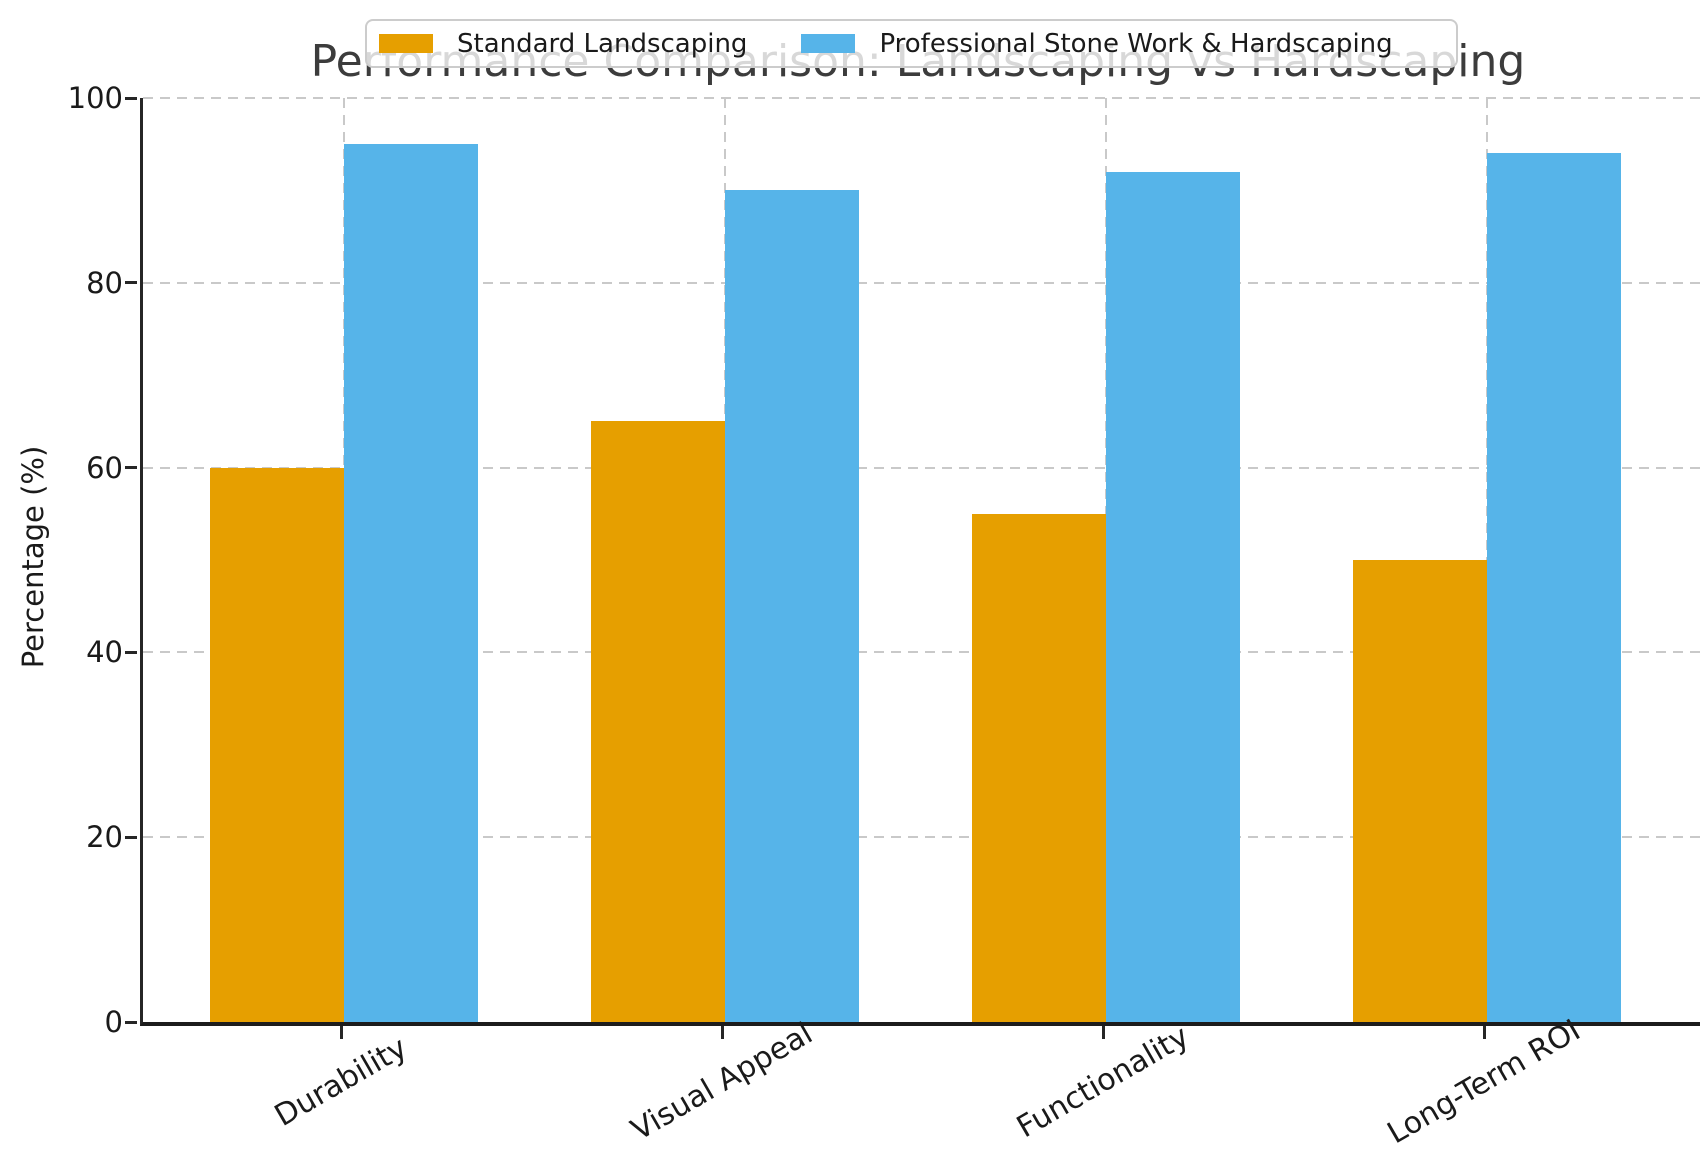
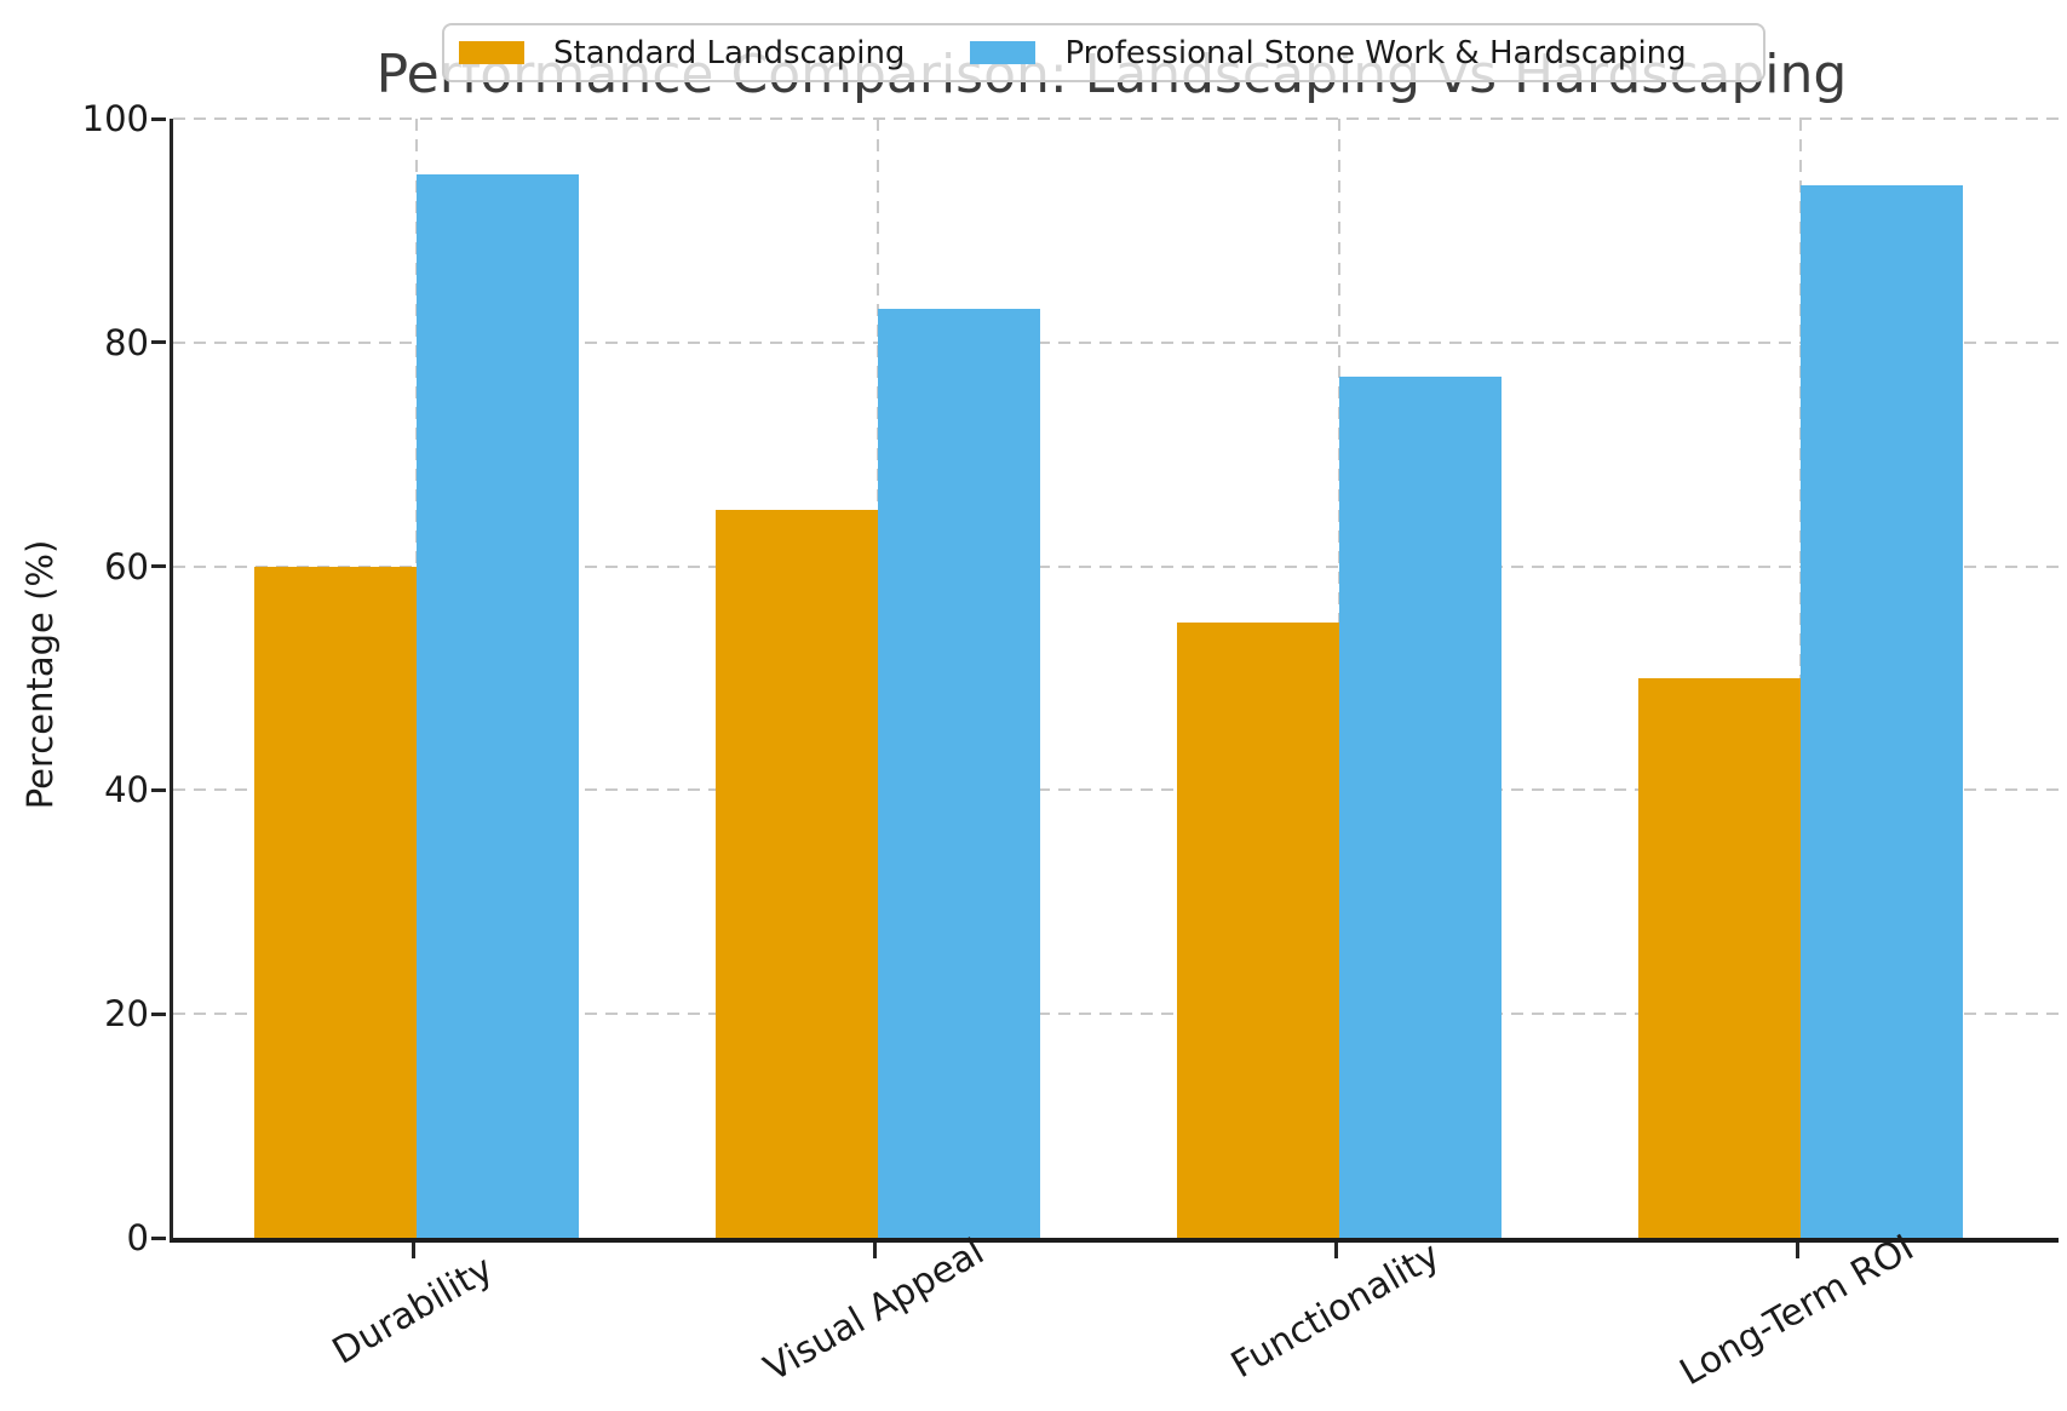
Professional Stone Work & Hardscaping/Visual Appeal: 90 -> 83
Professional Stone Work & Hardscaping/Functionality: 92 -> 77
